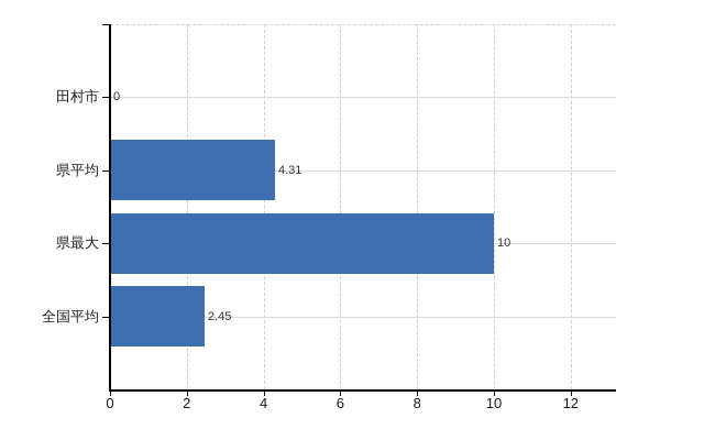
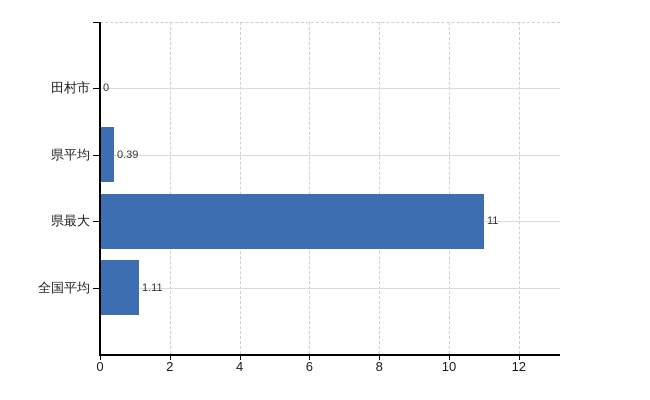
県平均: 4.31 -> 0.39
県最大: 10 -> 11
全国平均: 2.45 -> 1.11
